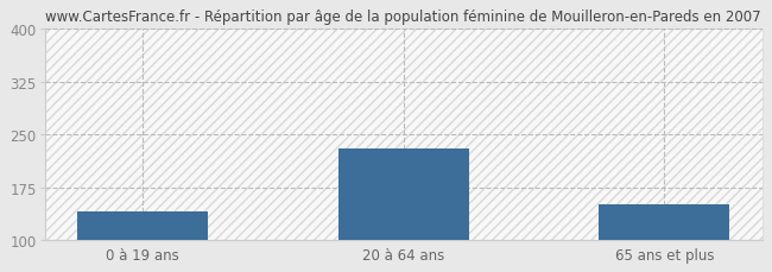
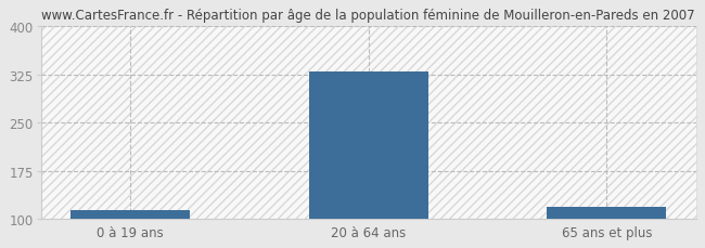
0 à 19 ans: 140 -> 113
20 à 64 ans: 230 -> 330
65 ans et plus: 150 -> 118
